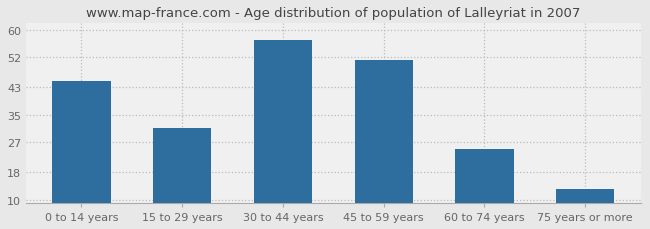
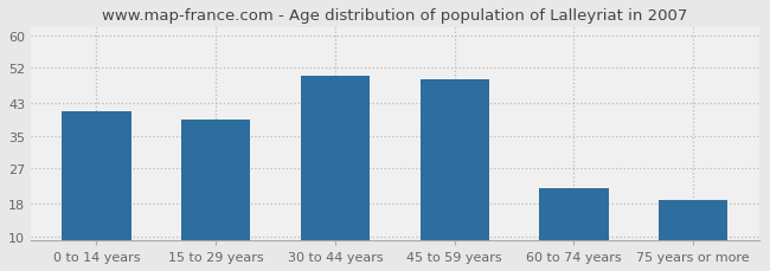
0 to 14 years: 45 -> 41
15 to 29 years: 31 -> 39
30 to 44 years: 57 -> 50
45 to 59 years: 51 -> 49
60 to 74 years: 25 -> 22
75 years or more: 13 -> 19
